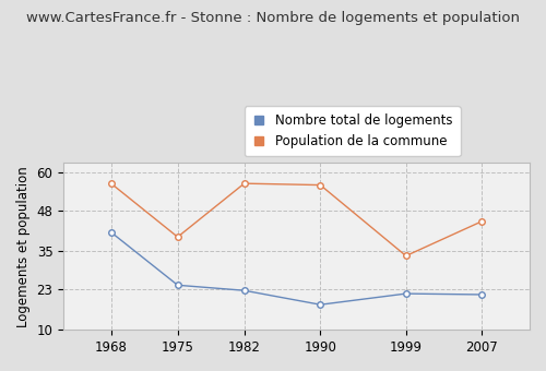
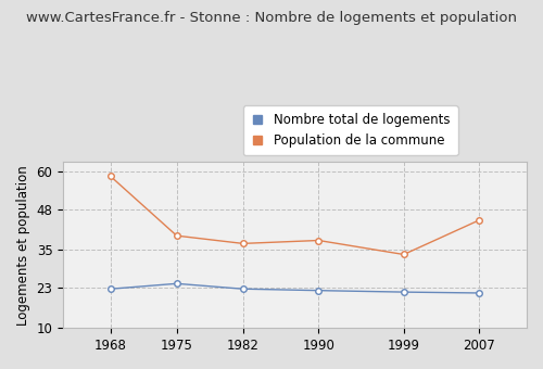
Nombre total de logements/1968: 41.0 -> 22.5
Population de la commune/1968: 56.5 -> 58.5
Population de la commune/1982: 56.5 -> 37.0
Nombre total de logements/1990: 18.0 -> 22.0
Population de la commune/1990: 56.0 -> 38.0
